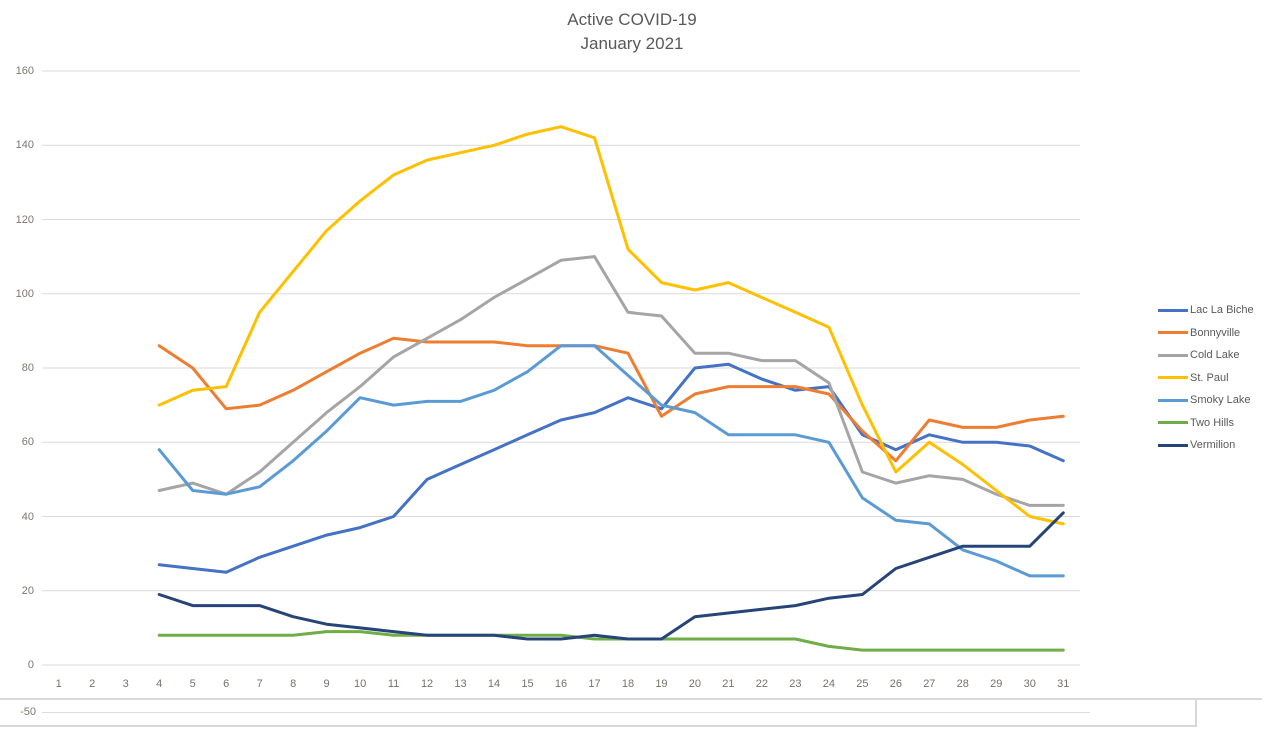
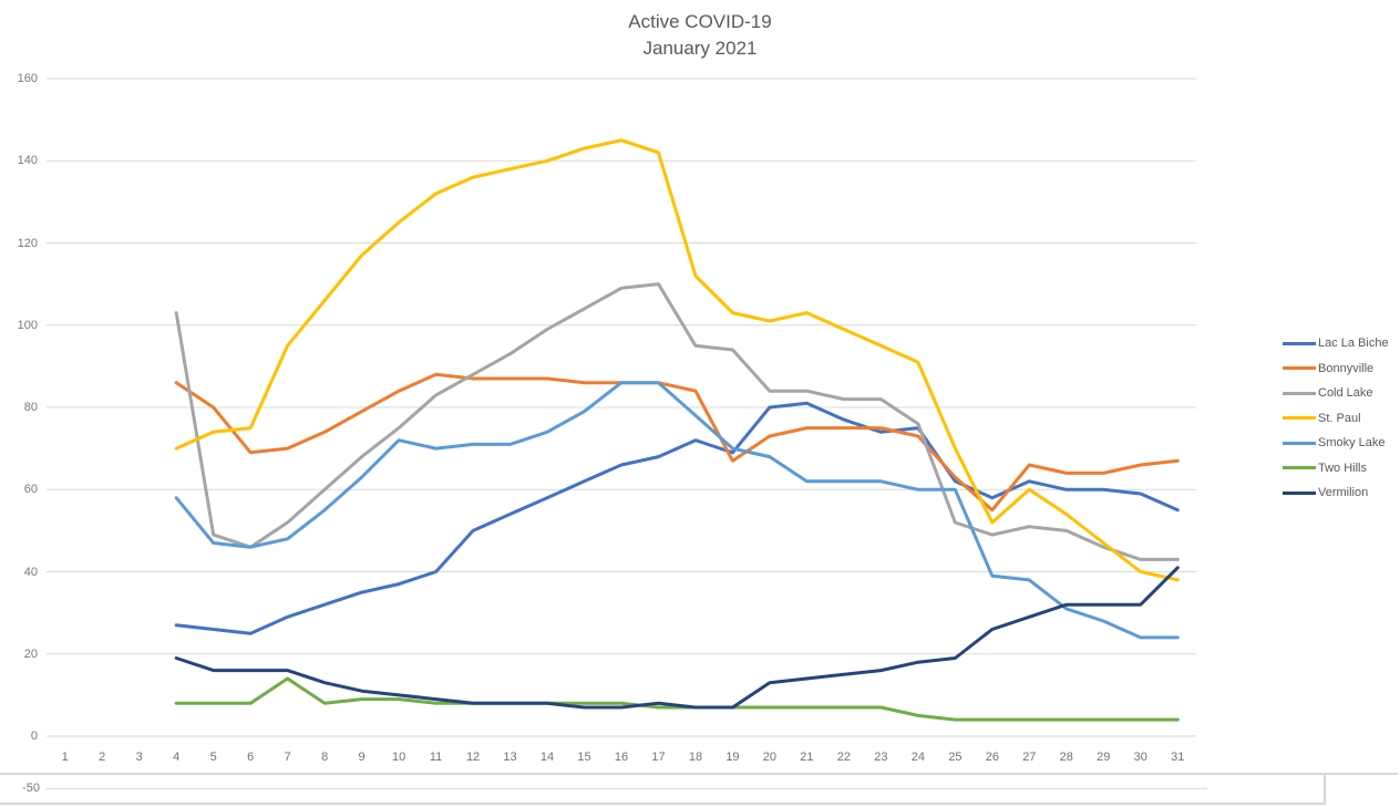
Cold Lake/4: 47 -> 103
Two Hills/7: 8 -> 14
Smoky Lake/25: 45 -> 60
